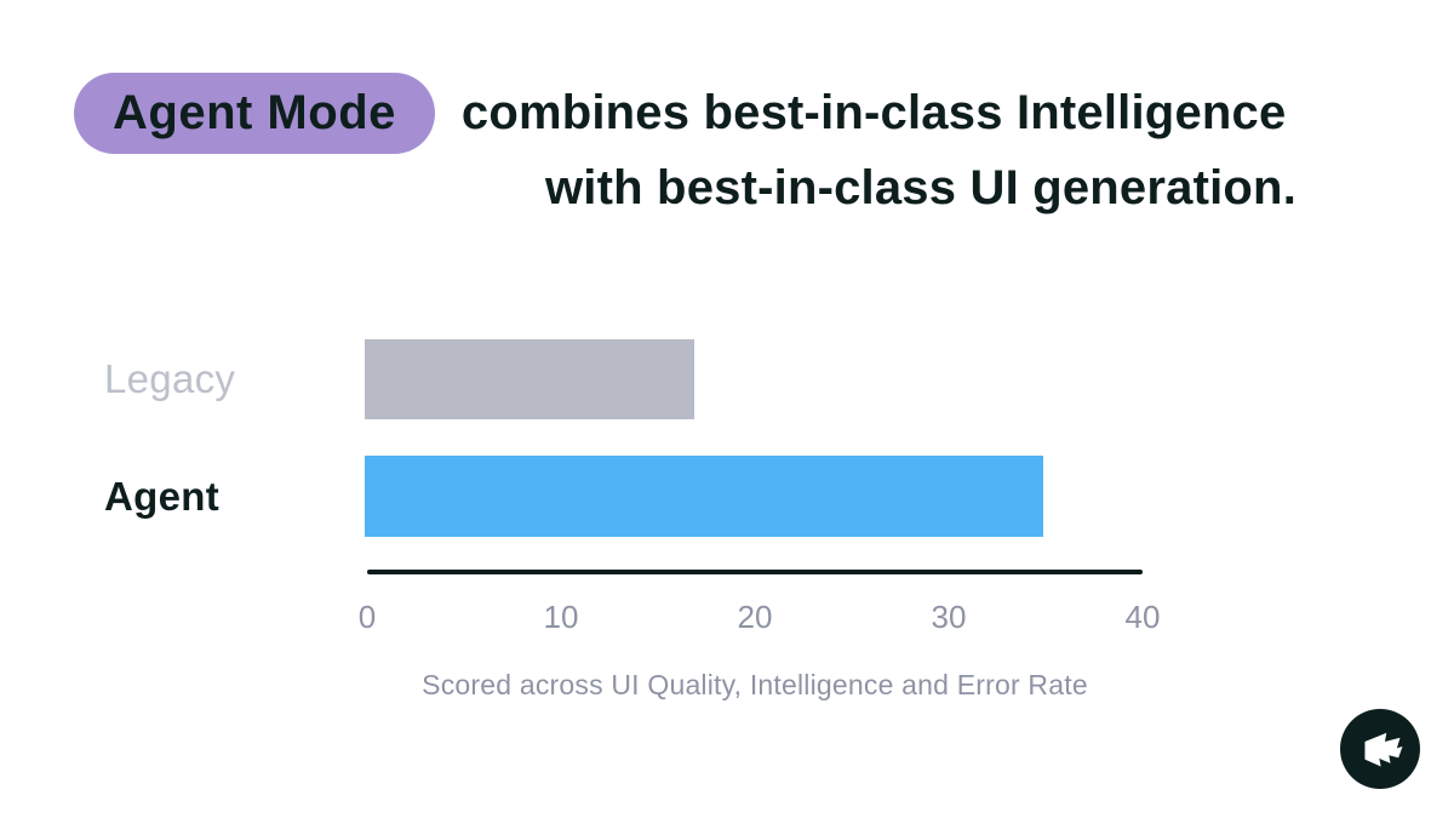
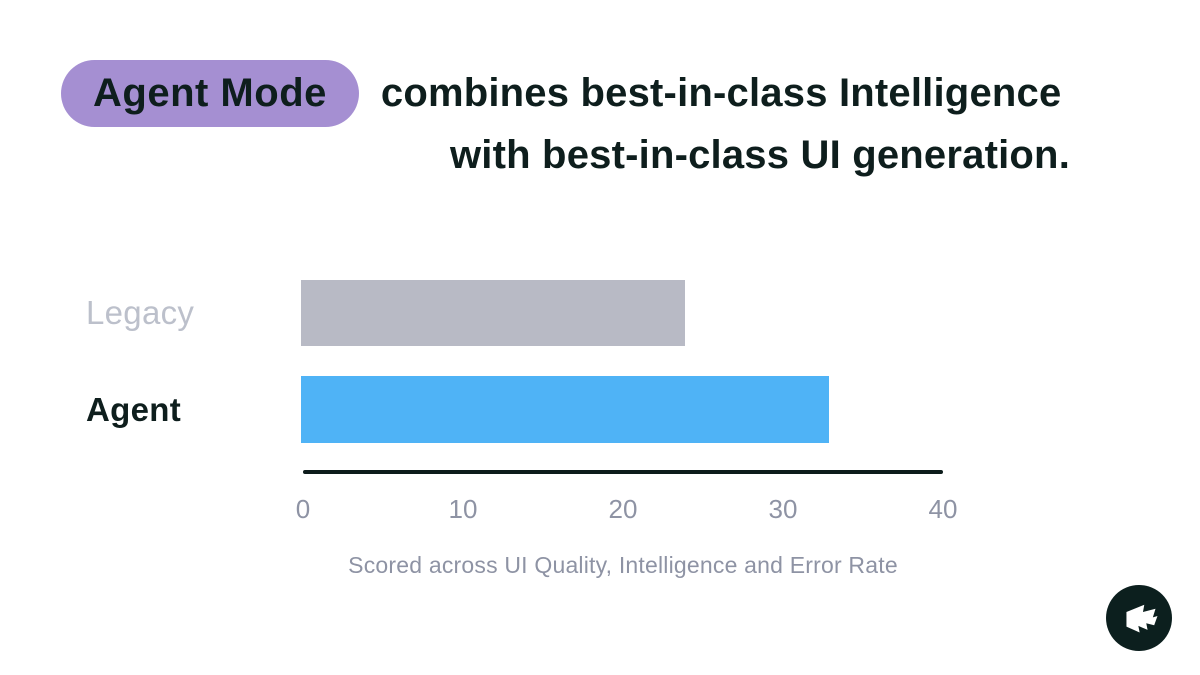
Legacy: 17 -> 24
Agent: 35 -> 33
